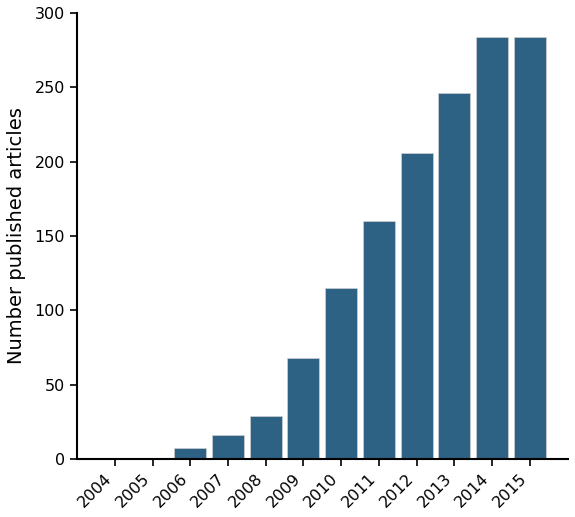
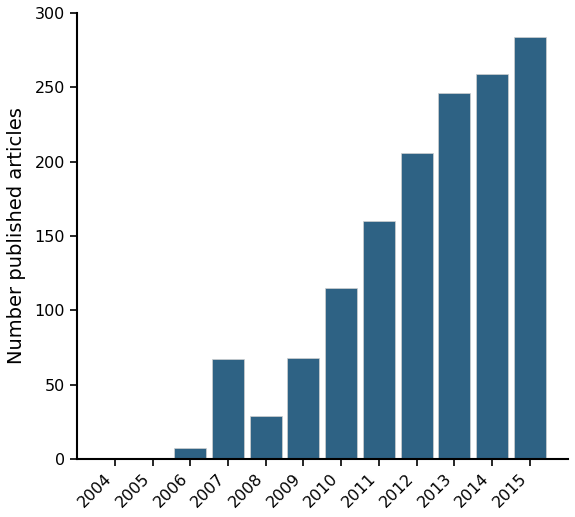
2007: 16 -> 67
2014: 284 -> 259
